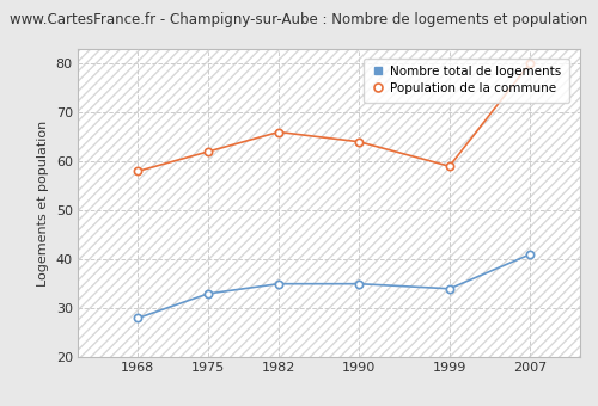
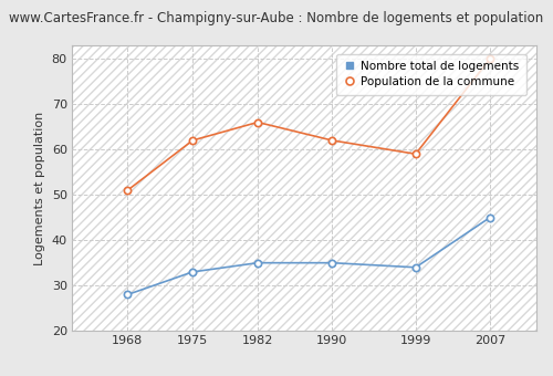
Population de la commune/1968: 58 -> 51
Population de la commune/1990: 64 -> 62
Nombre total de logements/2007: 41 -> 45
